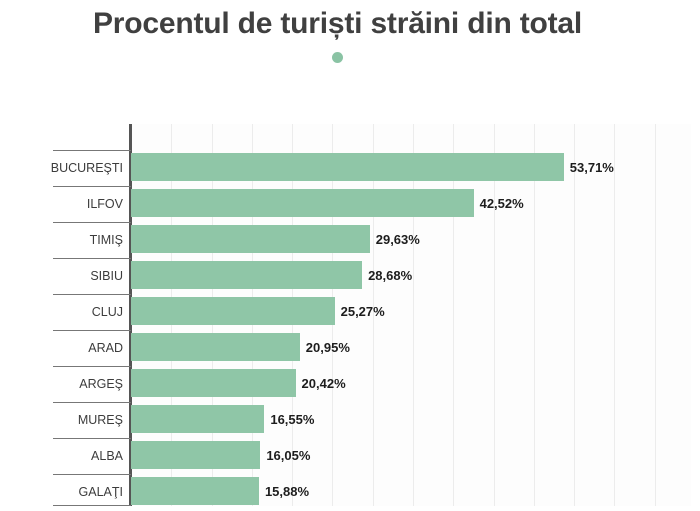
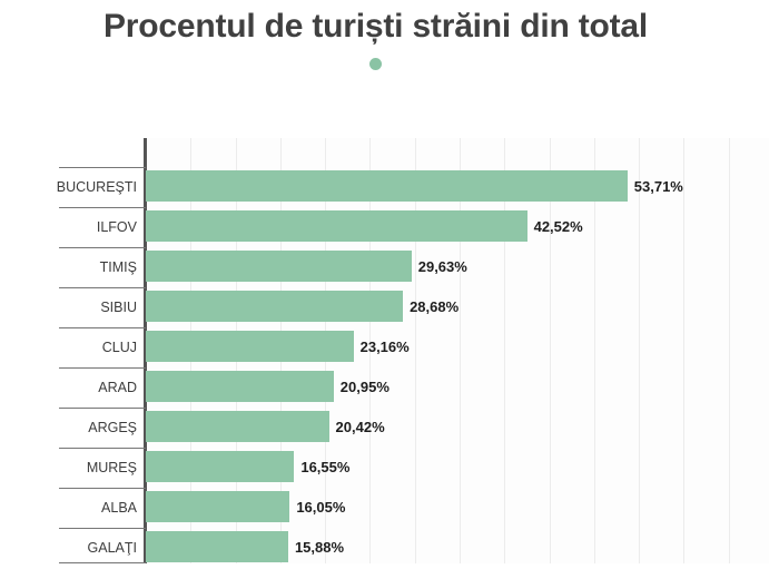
CLUJ: 25,27% -> 23,16%
